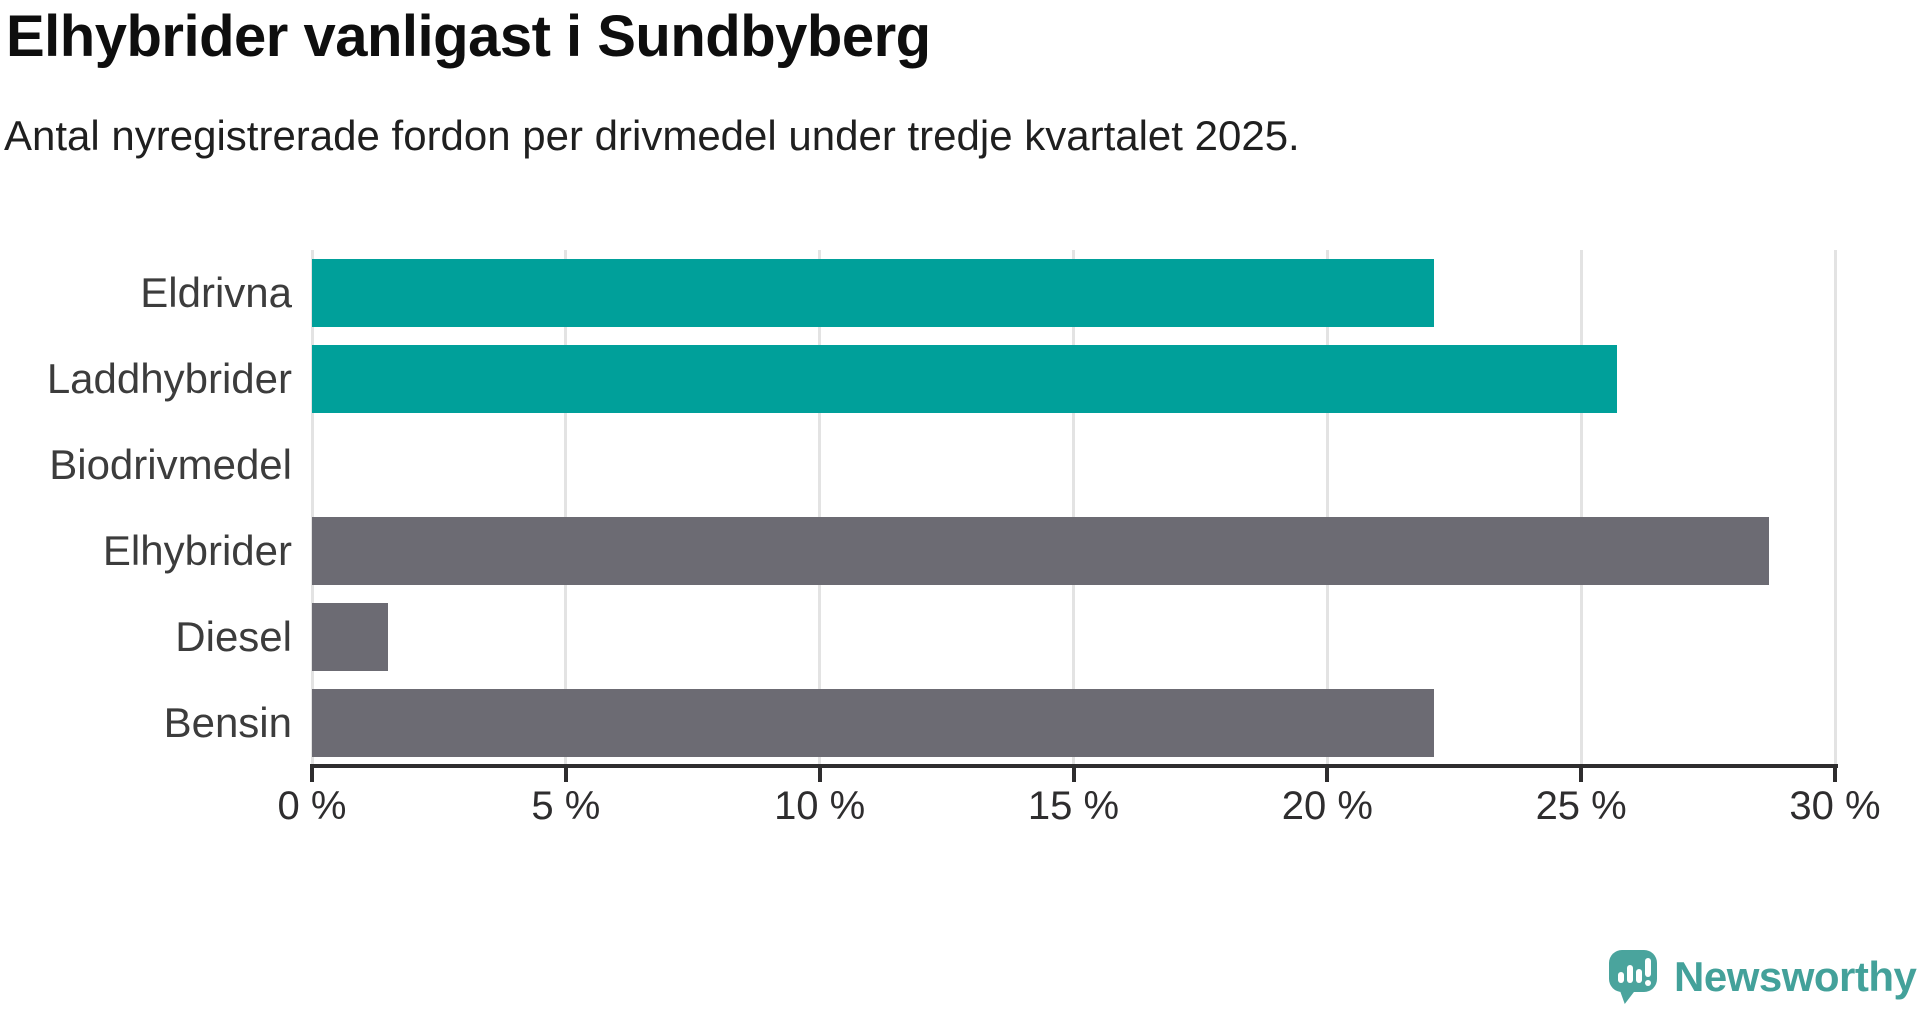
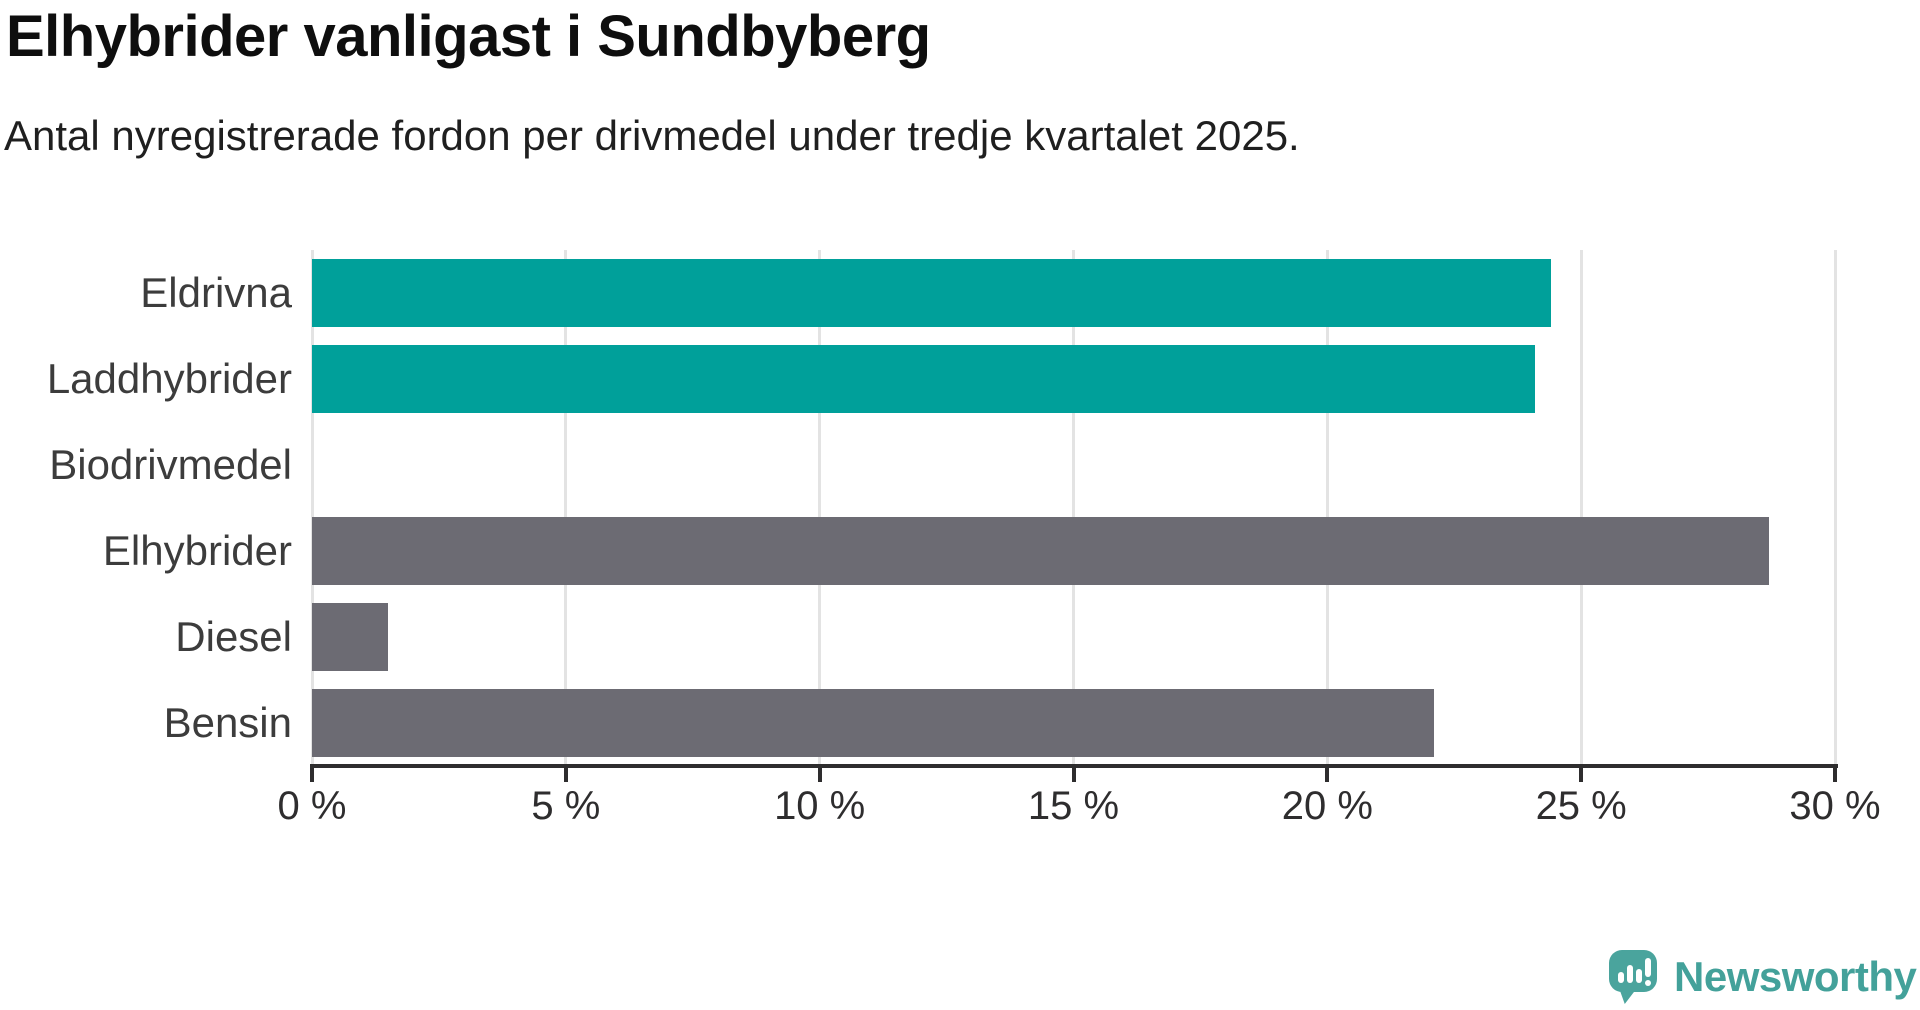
Eldrivna: 22.1% -> 24.4%
Laddhybrider: 25.7% -> 24.1%
